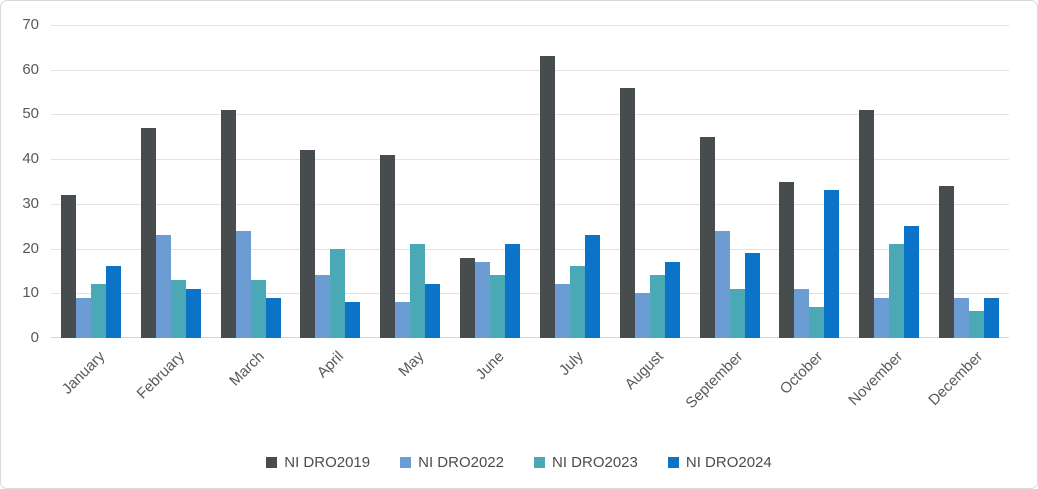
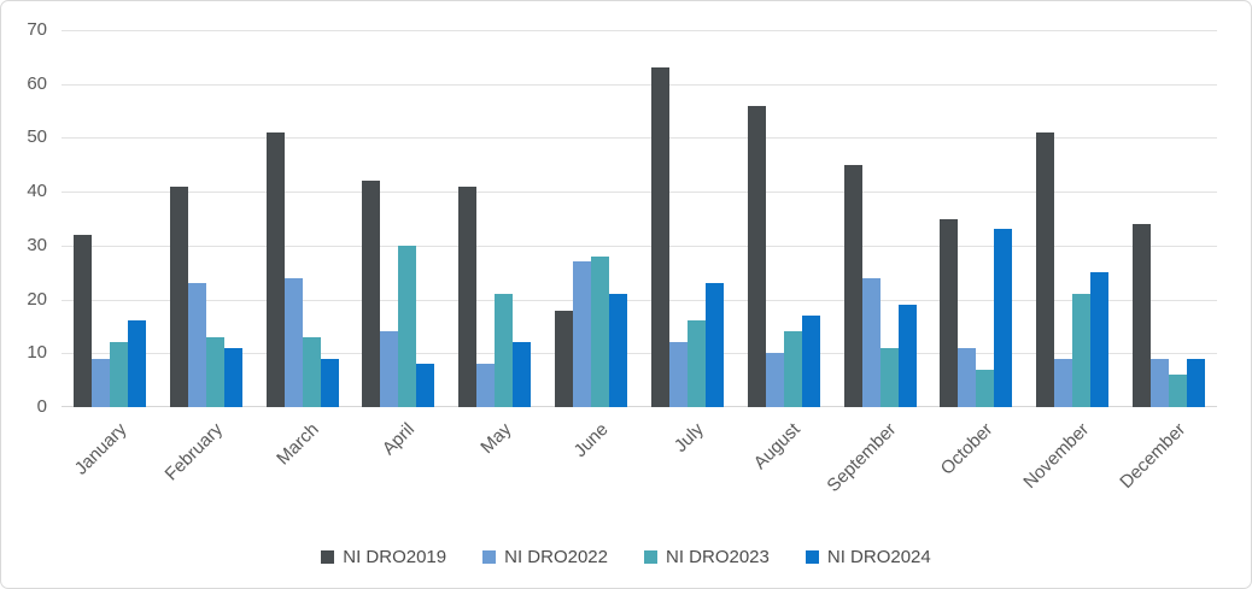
NI DRO2019/February: 47 -> 41
NI DRO2023/April: 20 -> 30
NI DRO2022/June: 17 -> 27
NI DRO2023/June: 14 -> 28
